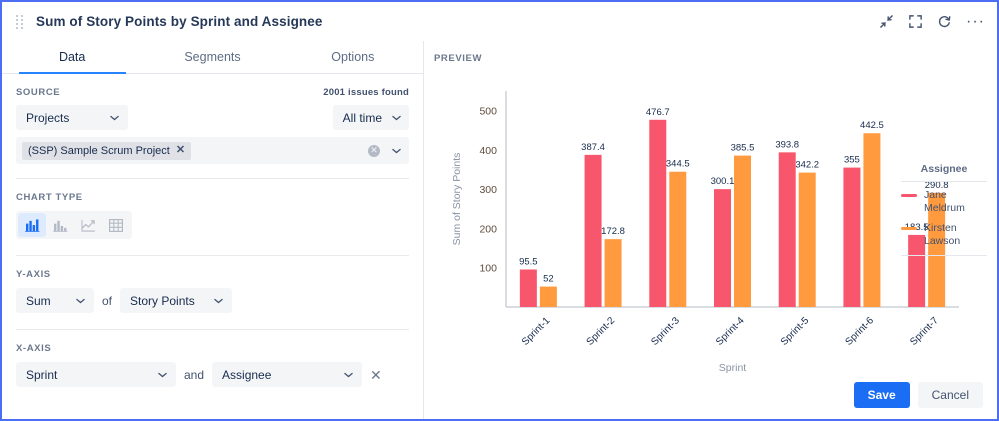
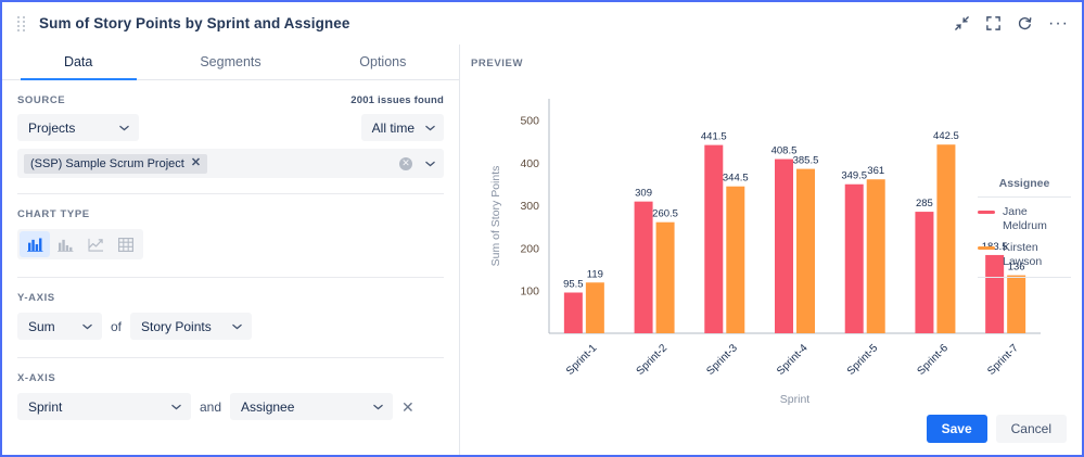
Kirsten Lawson/Sprint-1: 52 -> 119
Jane Meldrum/Sprint-2: 387.4 -> 309
Kirsten Lawson/Sprint-2: 172.8 -> 260.5
Jane Meldrum/Sprint-3: 476.7 -> 441.5
Jane Meldrum/Sprint-4: 300.1 -> 408.5
Jane Meldrum/Sprint-5: 393.8 -> 349.5
Kirsten Lawson/Sprint-5: 342.2 -> 361
Jane Meldrum/Sprint-6: 355 -> 285
Kirsten Lawson/Sprint-7: 290.8 -> 136
